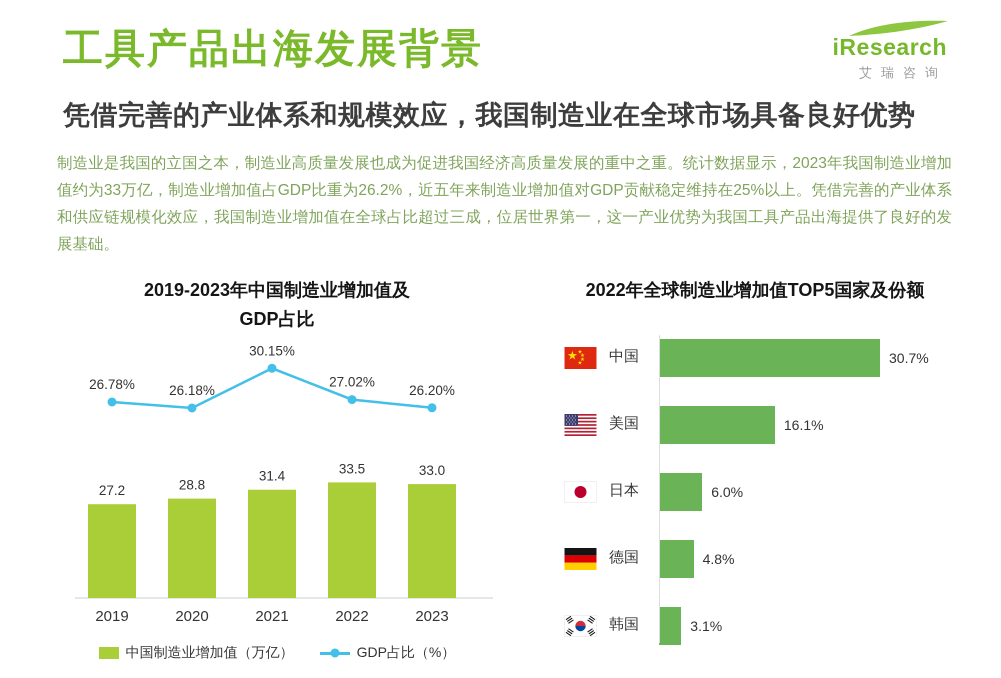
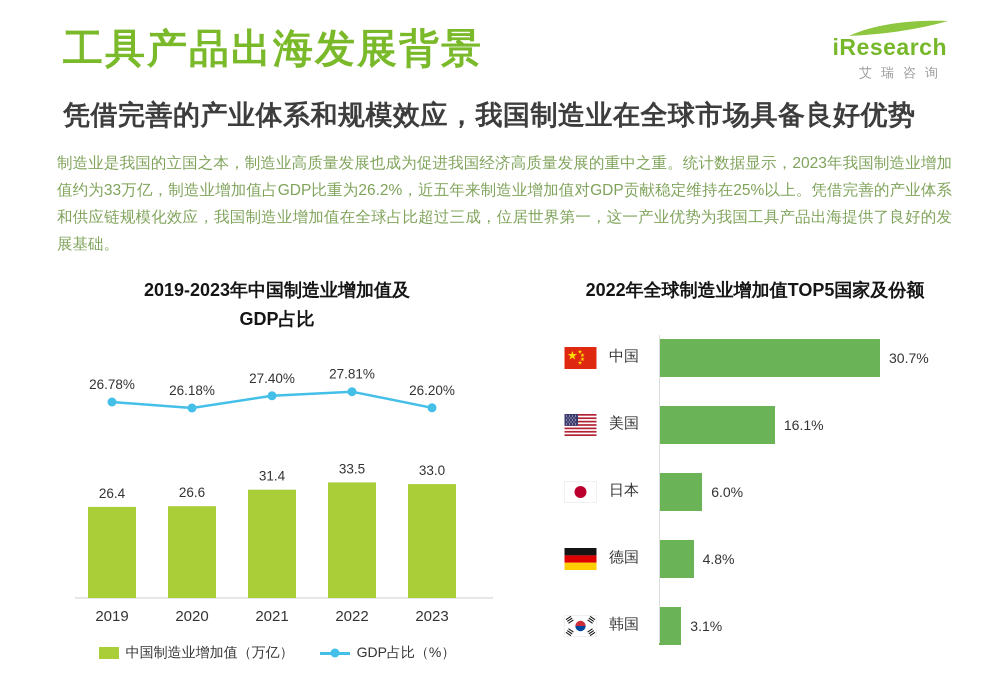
2019-2023年中国制造业增加值及GDP占比/中国制造业增加值（万亿）/2019: 27.2 -> 26.4
2019-2023年中国制造业增加值及GDP占比/中国制造业增加值（万亿）/2020: 28.8 -> 26.6
2019-2023年中国制造业增加值及GDP占比/GDP占比（%）/2021: 30.15% -> 27.40%
2019-2023年中国制造业增加值及GDP占比/GDP占比（%）/2022: 27.02% -> 27.81%
